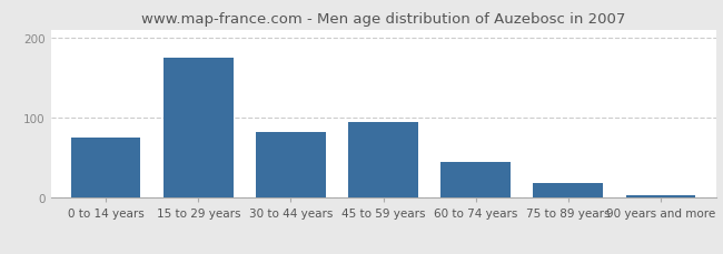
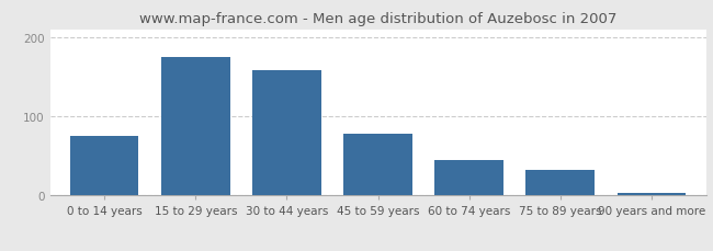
30 to 44 years: 82 -> 158
45 to 59 years: 95 -> 78
75 to 89 years: 18 -> 32
